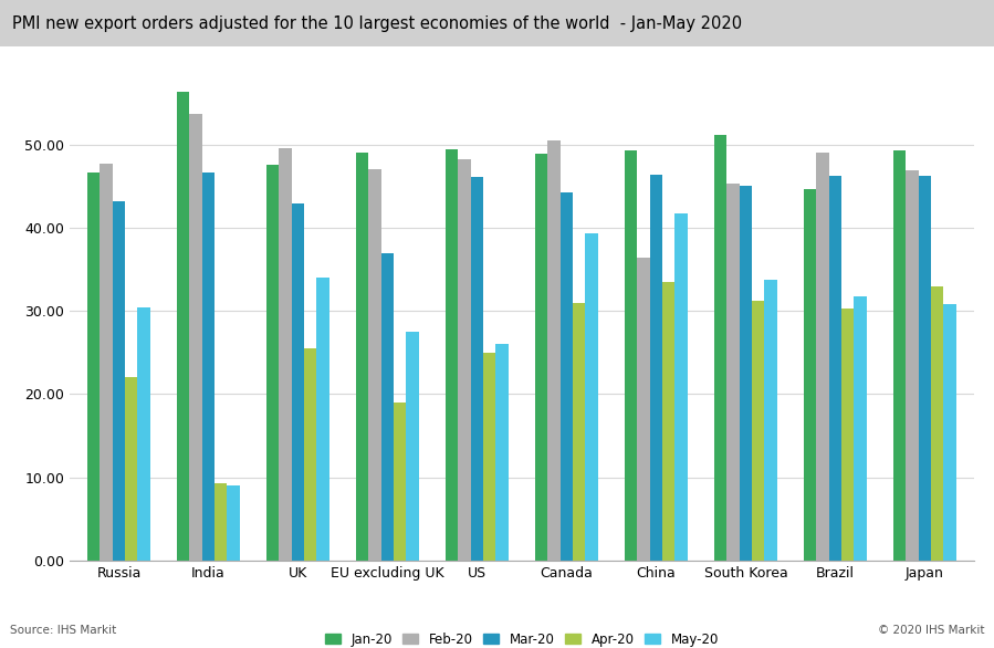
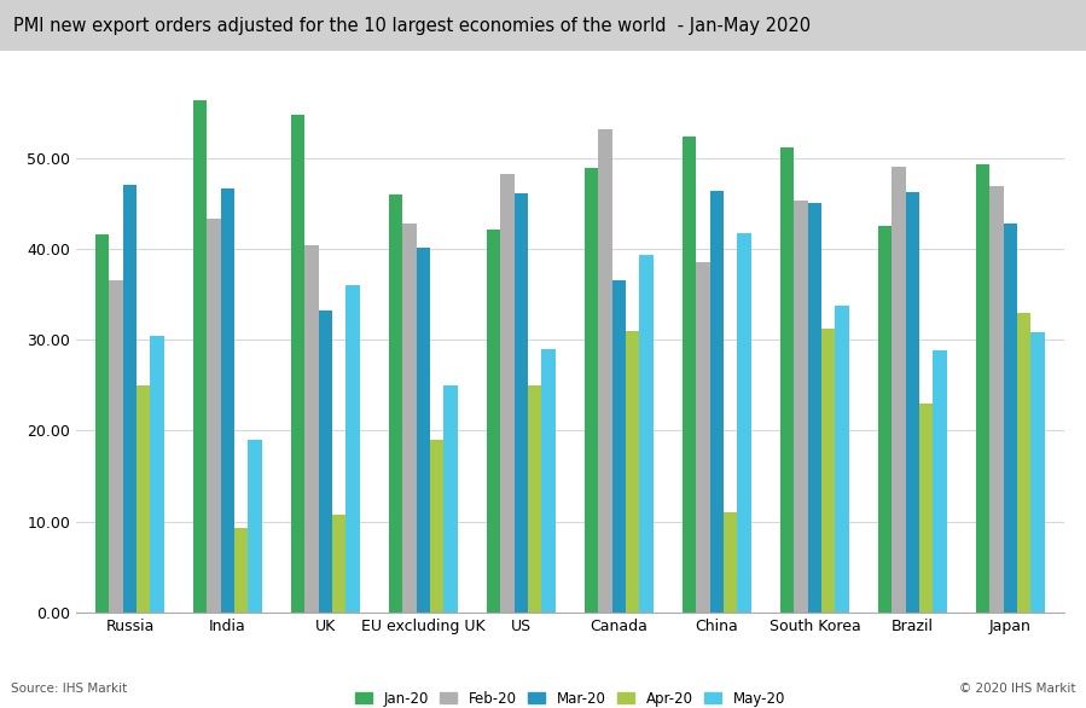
Jan-20/Russia: 46.7 -> 41.6
Feb-20/Russia: 47.7 -> 36.6
Mar-20/Russia: 43.2 -> 47.0
Apr-20/Russia: 22.0 -> 25.0
Feb-20/India: 53.7 -> 43.4
May-20/India: 9.0 -> 19.0
Jan-20/UK: 47.6 -> 54.8
Feb-20/UK: 49.6 -> 40.4
Mar-20/UK: 43.0 -> 33.2
Apr-20/UK: 25.5 -> 10.8
May-20/UK: 34.0 -> 36.0
Jan-20/EU excluding UK: 49.1 -> 46.0
Feb-20/EU excluding UK: 47.1 -> 42.8
Mar-20/EU excluding UK: 37.0 -> 40.2
May-20/EU excluding UK: 27.5 -> 25.0
Jan-20/US: 49.5 -> 42.2
May-20/US: 26.0 -> 29.0
Feb-20/Canada: 50.5 -> 53.2
Mar-20/Canada: 44.2 -> 36.6
Jan-20/China: 49.3 -> 52.4
Feb-20/China: 36.4 -> 38.6
Apr-20/China: 33.5 -> 11.0
Jan-20/Brazil: 44.7 -> 42.6
Apr-20/Brazil: 30.3 -> 23.0
May-20/Brazil: 31.7 -> 28.8
Mar-20/Japan: 46.2 -> 42.8
